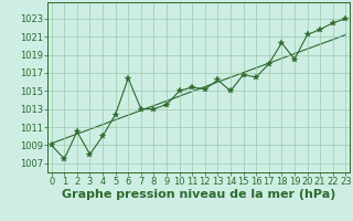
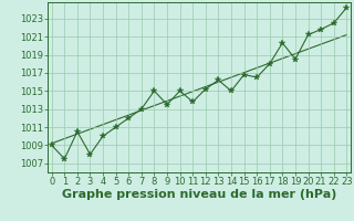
5: 1012.4 -> 1011.0
6: 1016.4 -> 1012.0
8: 1013.0 -> 1015.0
11: 1015.4 -> 1013.8
23: 1023.0 -> 1024.2
